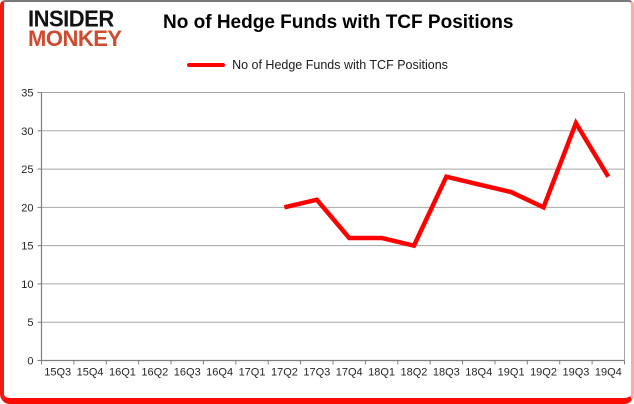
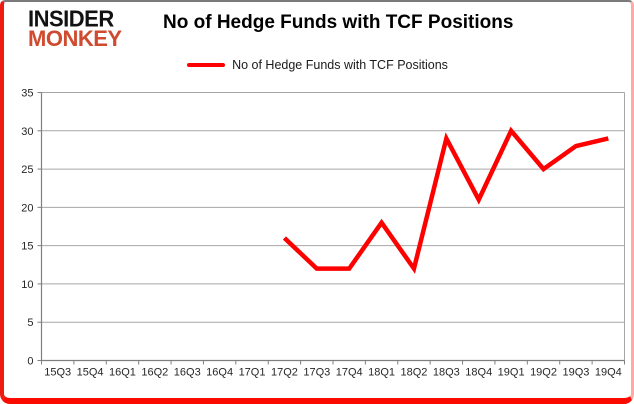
17Q2: 20 -> 16
17Q3: 21 -> 12
17Q4: 16 -> 12
18Q1: 16 -> 18
18Q2: 15 -> 12
18Q3: 24 -> 29
18Q4: 23 -> 21
19Q1: 22 -> 30
19Q2: 20 -> 25
19Q3: 31 -> 28
19Q4: 24 -> 29
